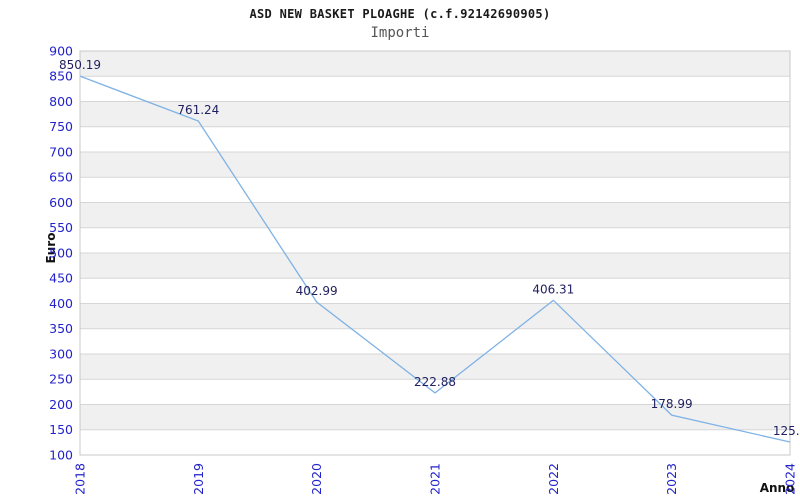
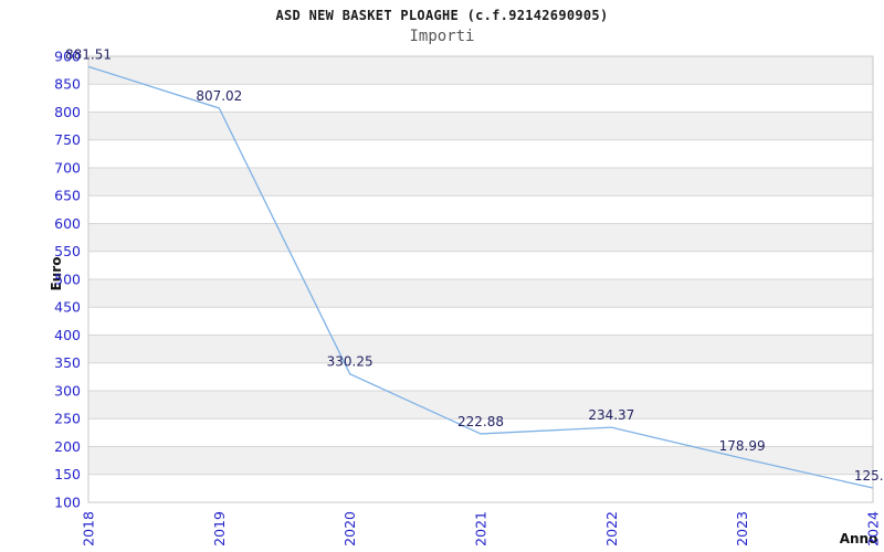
2018: 850.19 -> 881.51
2019: 761.24 -> 807.02
2020: 402.99 -> 330.25
2022: 406.31 -> 234.37
